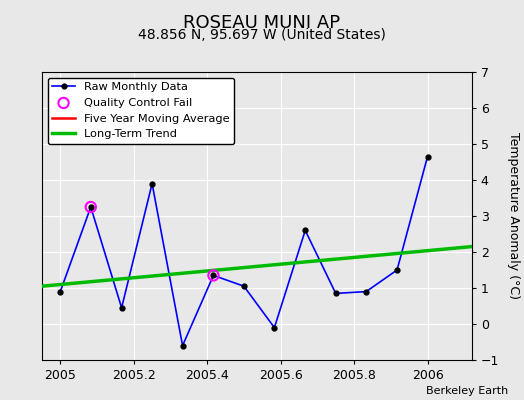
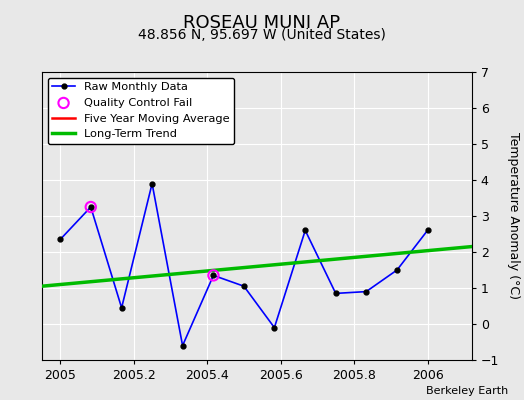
Raw Monthly Data/2005: 0.90 -> 2.35
Raw Monthly Data/2006: 4.65 -> 2.60
